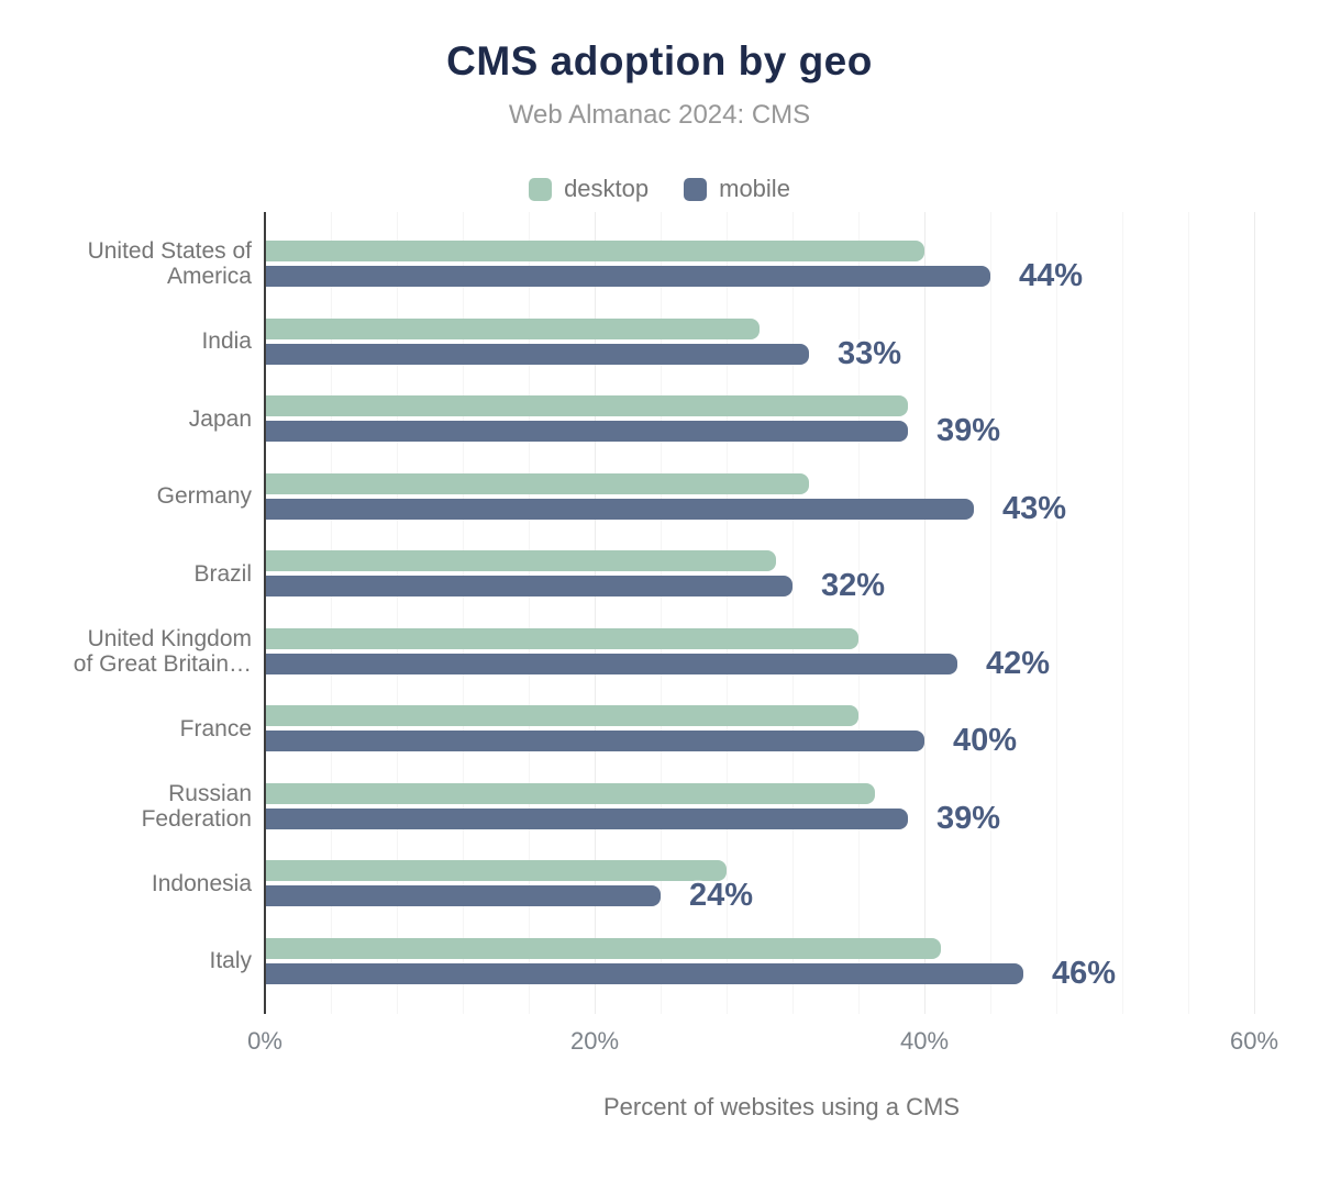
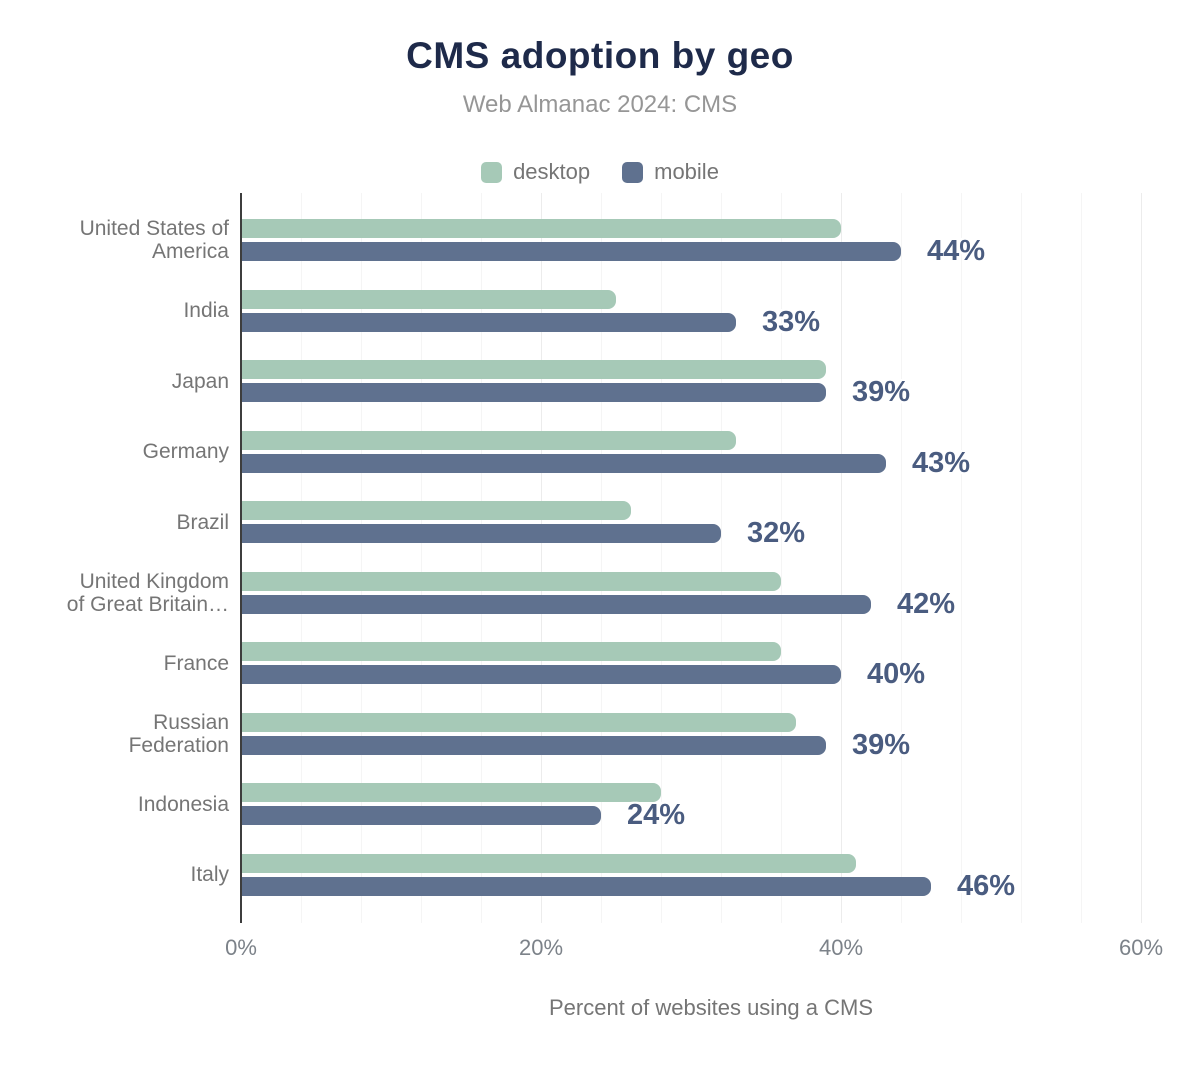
desktop/India: 30% -> 25%
desktop/Brazil: 31% -> 26%
